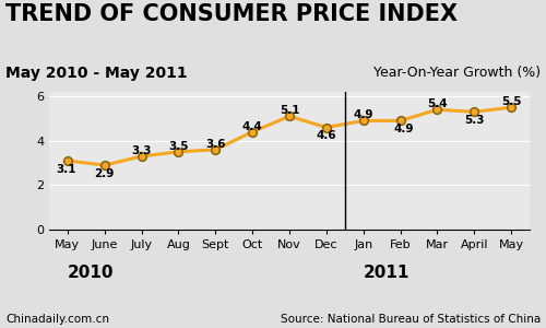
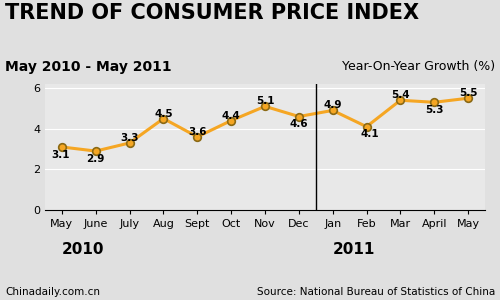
Aug: 3.5 -> 4.5
Feb: 4.9 -> 4.1
